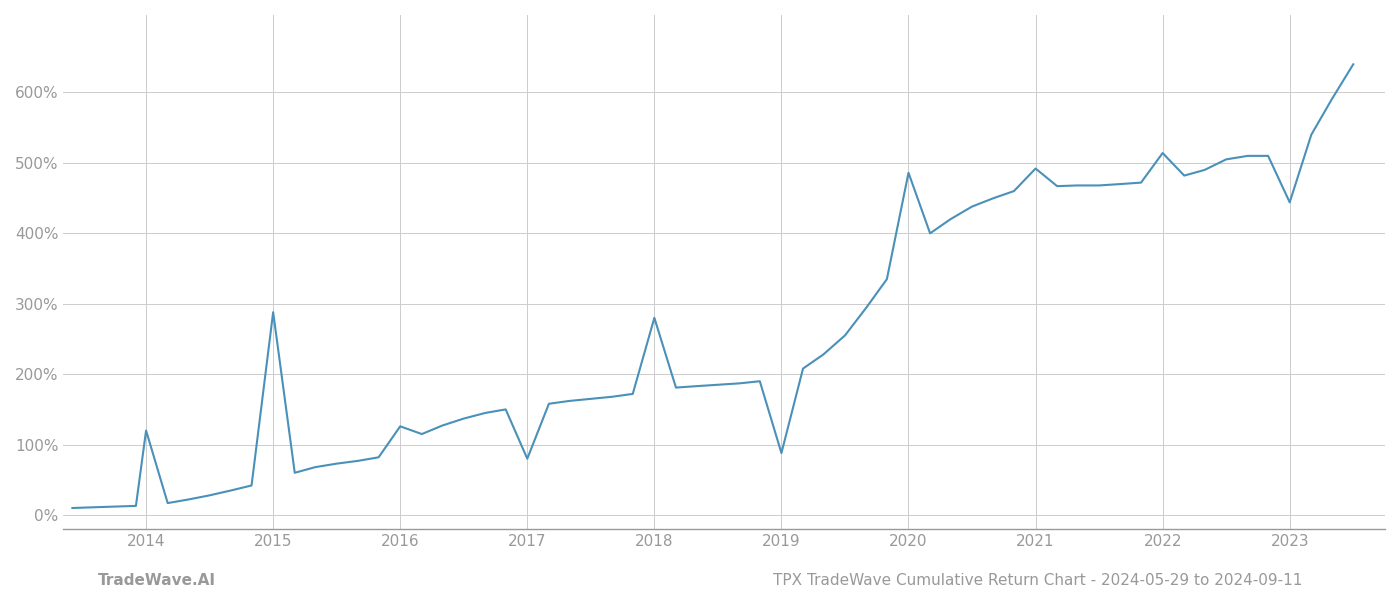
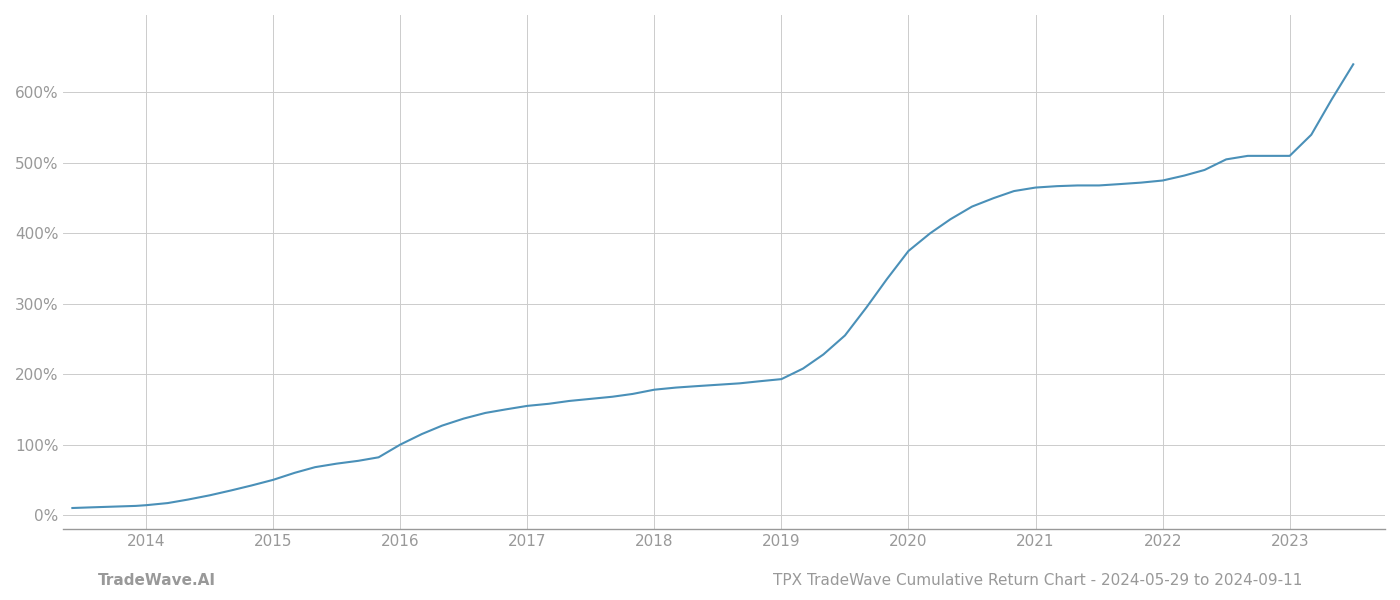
2014: 120% -> 14%
2015: 288% -> 50%
2016: 126% -> 100%
2017: 80% -> 155%
2018: 280% -> 178%
2019: 88% -> 193%
2020: 486% -> 375%
2021: 492% -> 465%
2022: 514% -> 475%
2023: 444% -> 510%
